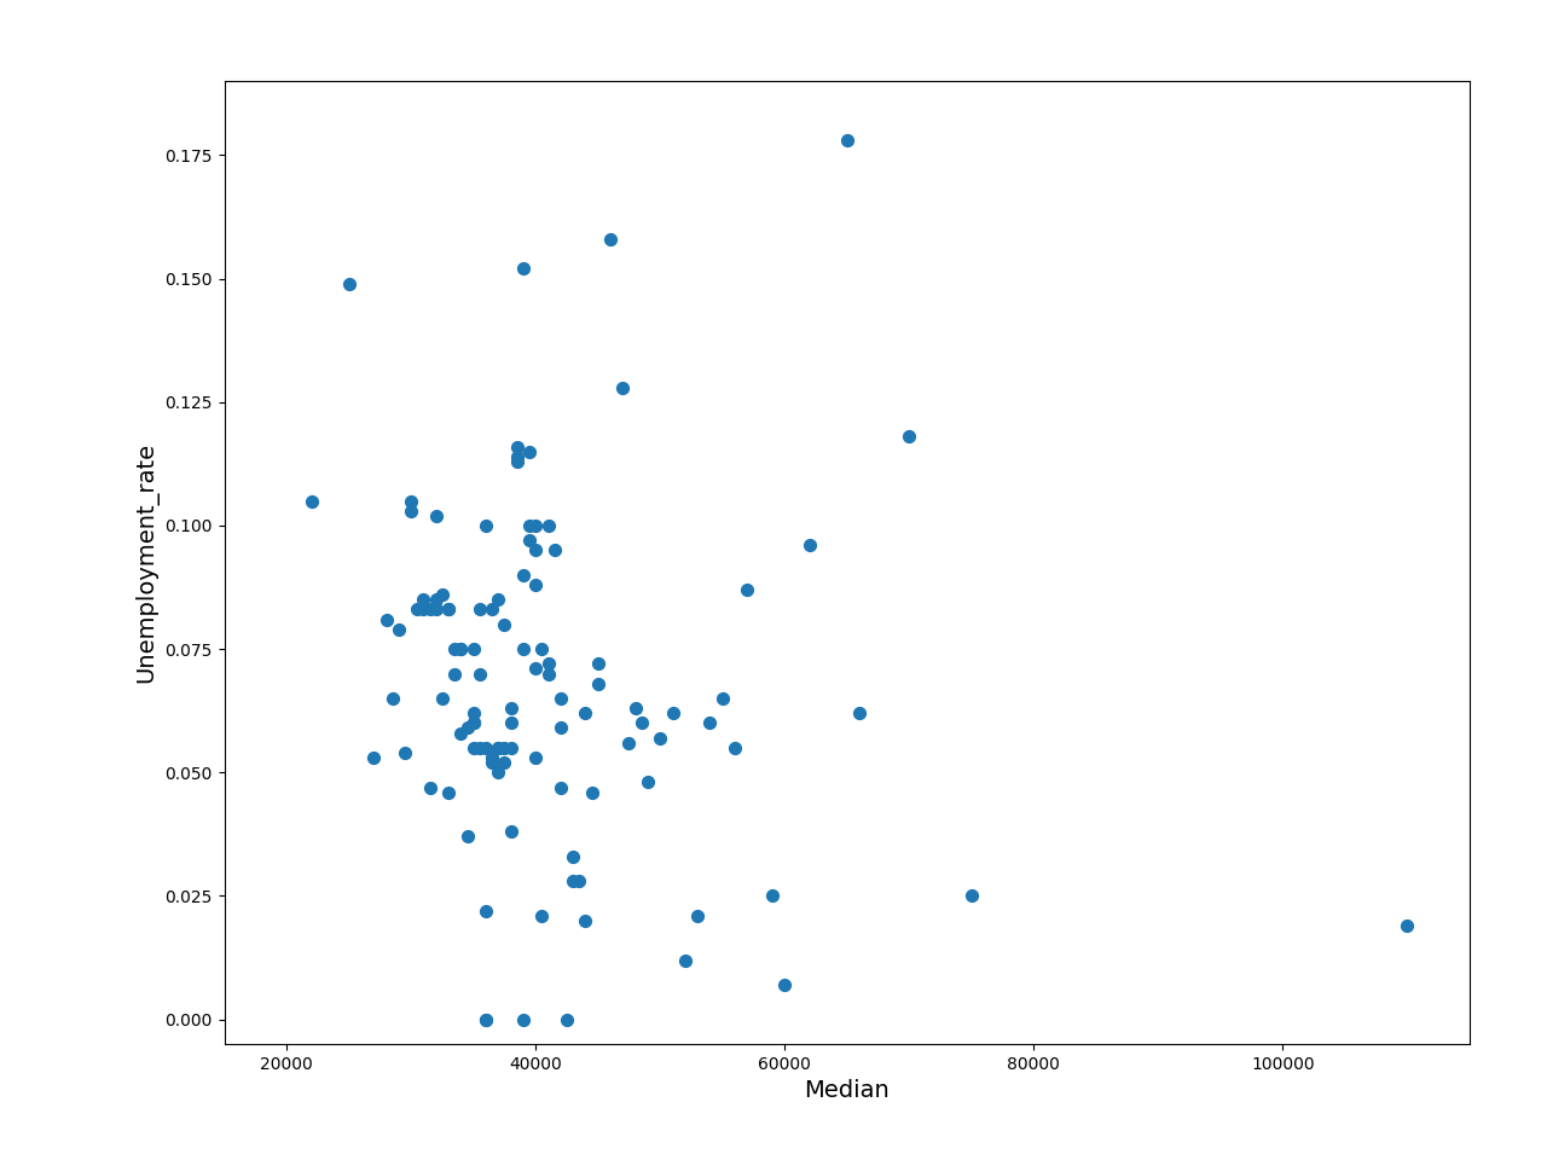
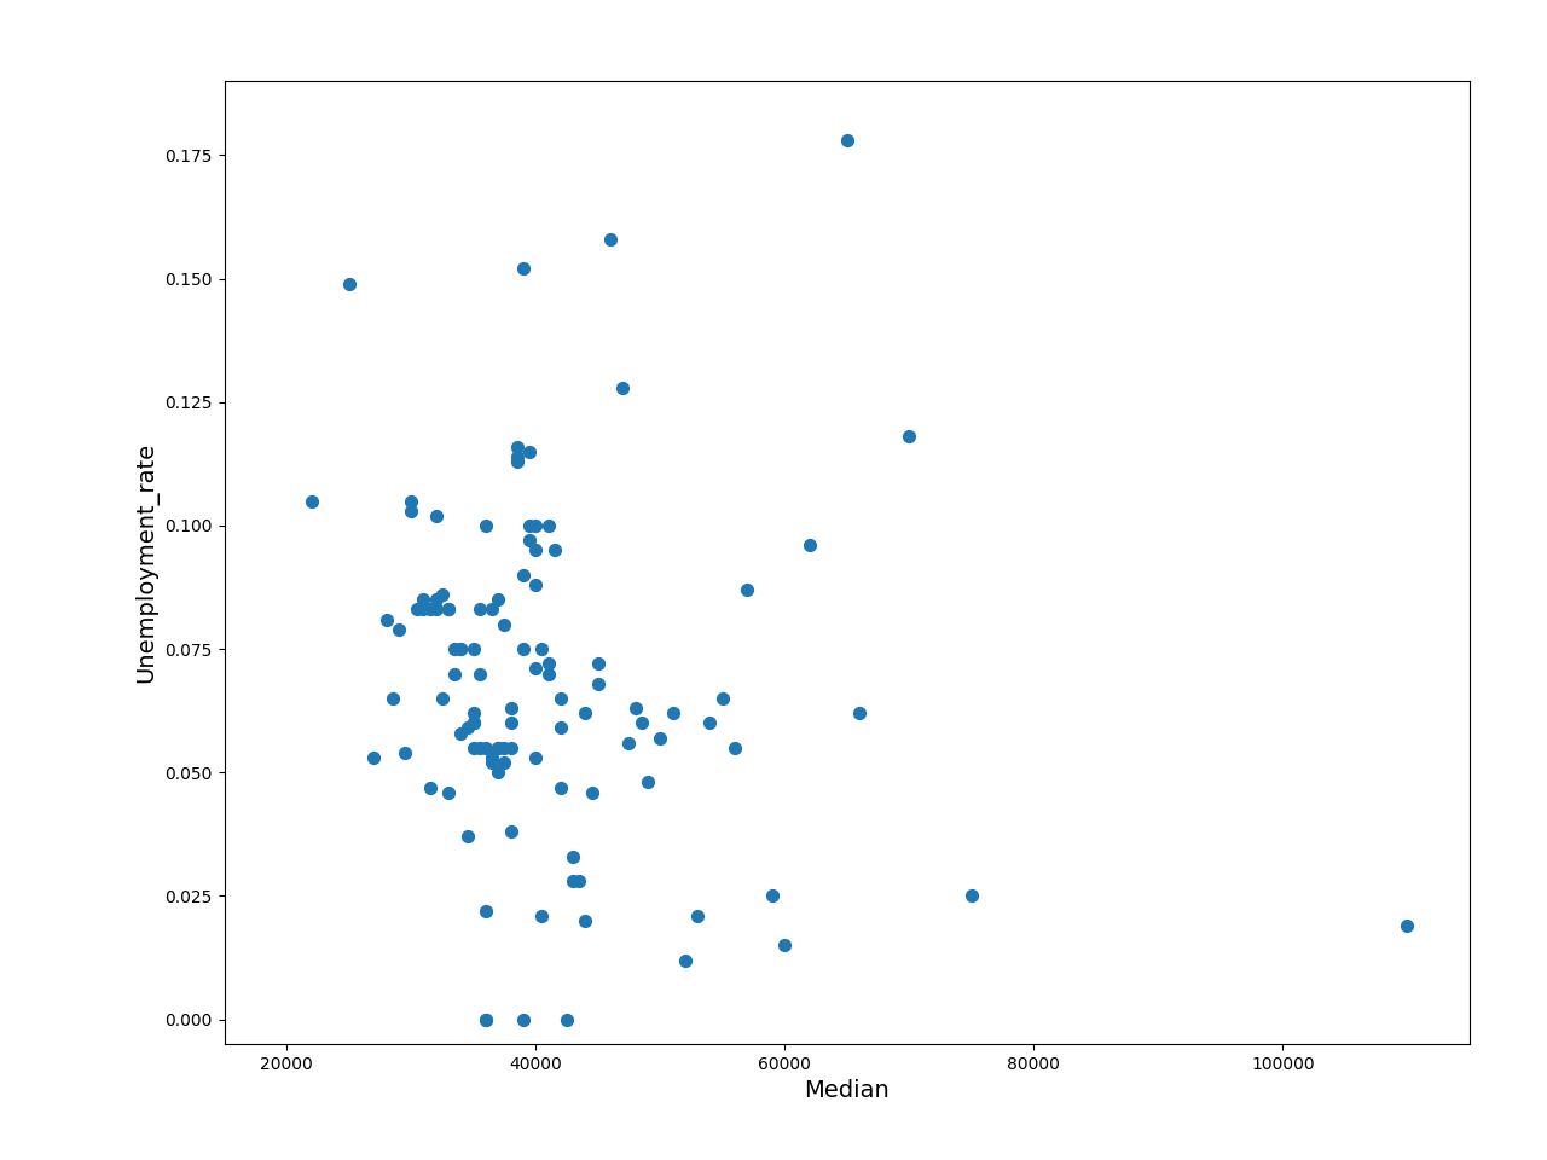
60000: 0.007 -> 0.015
